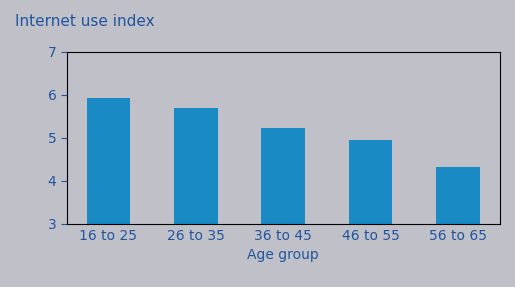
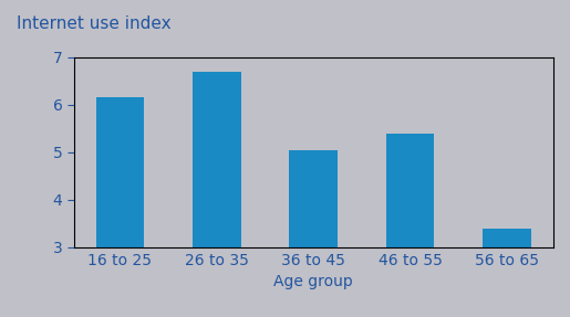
16 to 25: 5.93 -> 6.15
26 to 35: 5.68 -> 6.70
36 to 45: 5.22 -> 5.05
46 to 55: 4.95 -> 5.40
56 to 65: 4.32 -> 3.40
